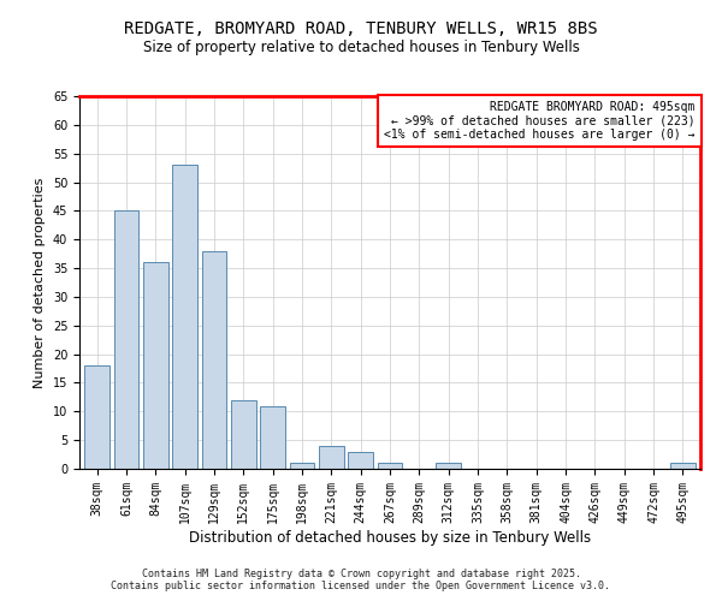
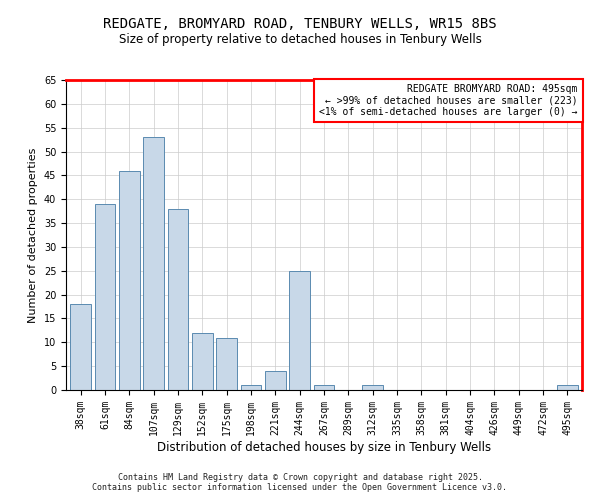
61sqm: 45 -> 39
84sqm: 36 -> 46
244sqm: 3 -> 25
